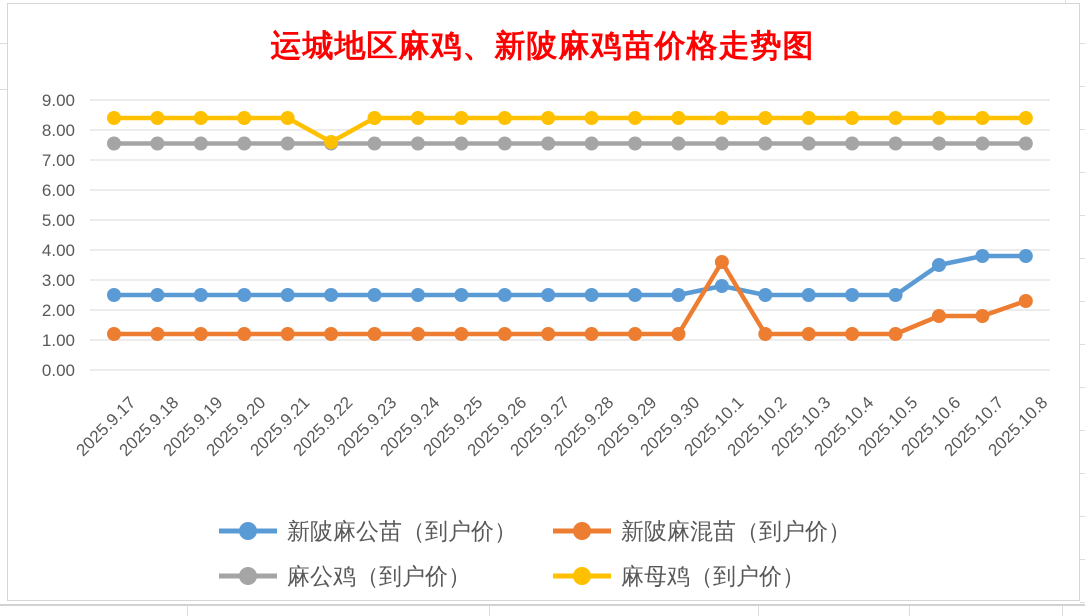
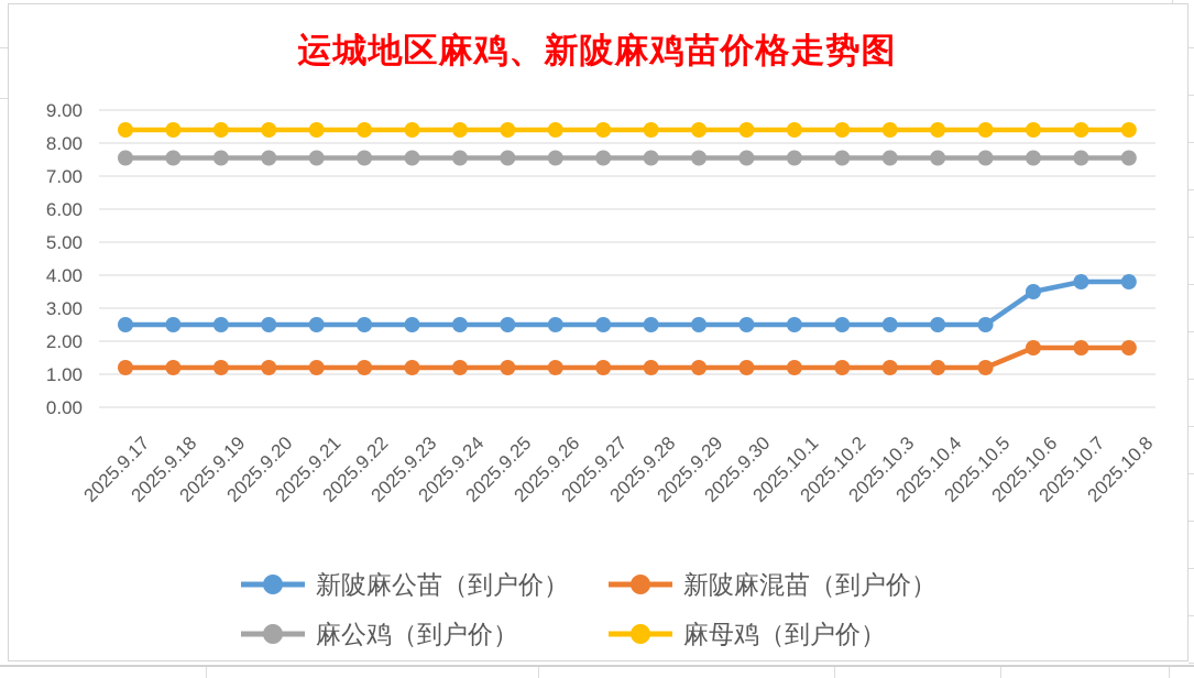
麻母鸡（到户价）/2025.9.22: 7.6 -> 8.4
新陂麻公苗（到户价）/2025.10.1: 2.8 -> 2.5
新陂麻混苗（到户价）/2025.10.1: 3.6 -> 1.2
新陂麻混苗（到户价）/2025.10.8: 2.3 -> 1.8
